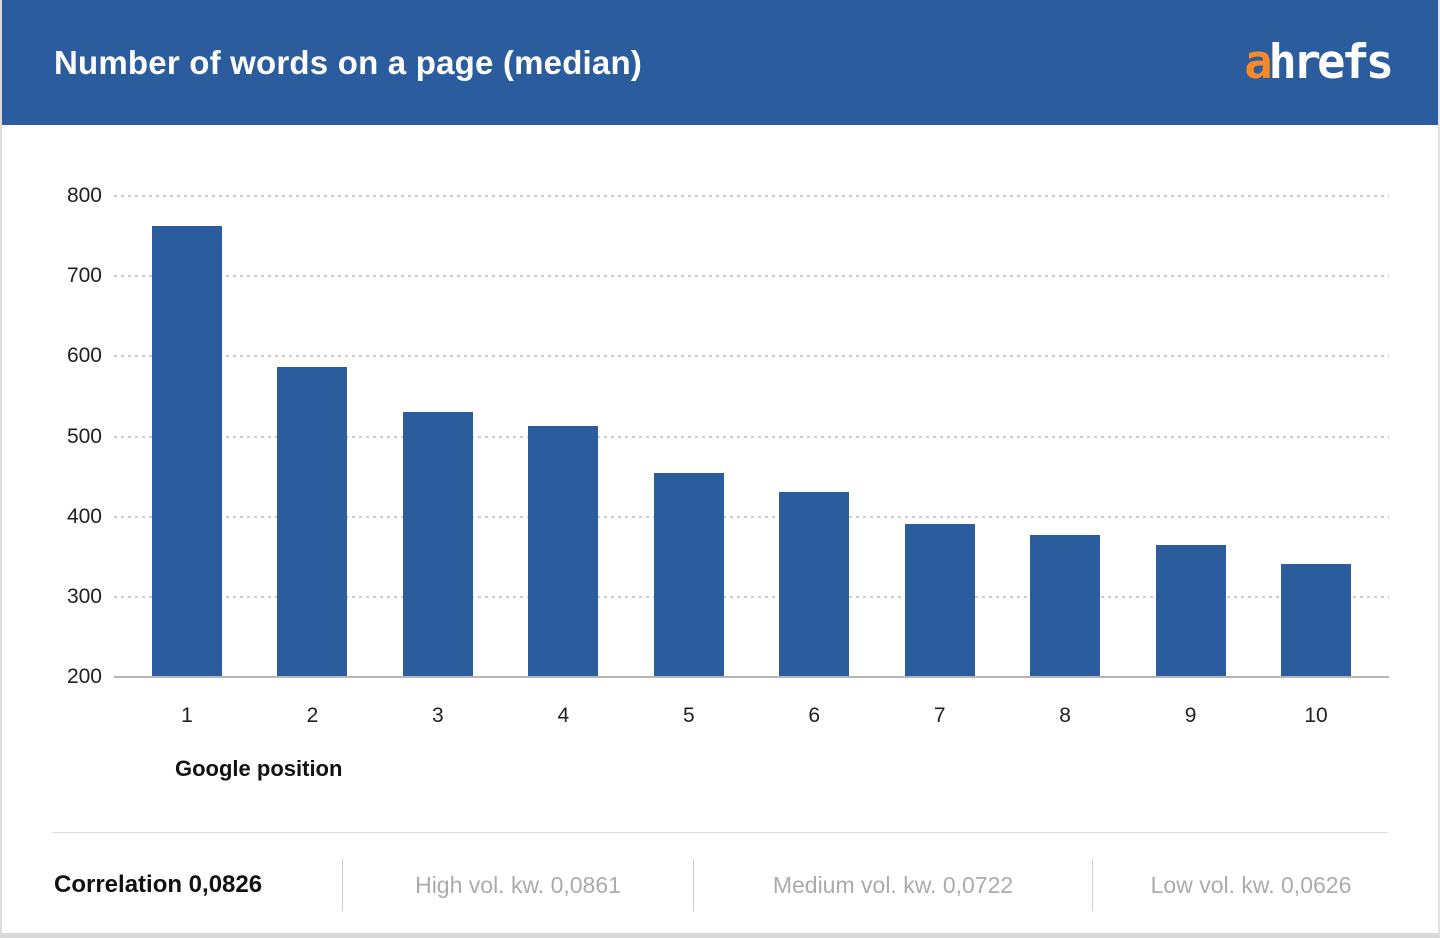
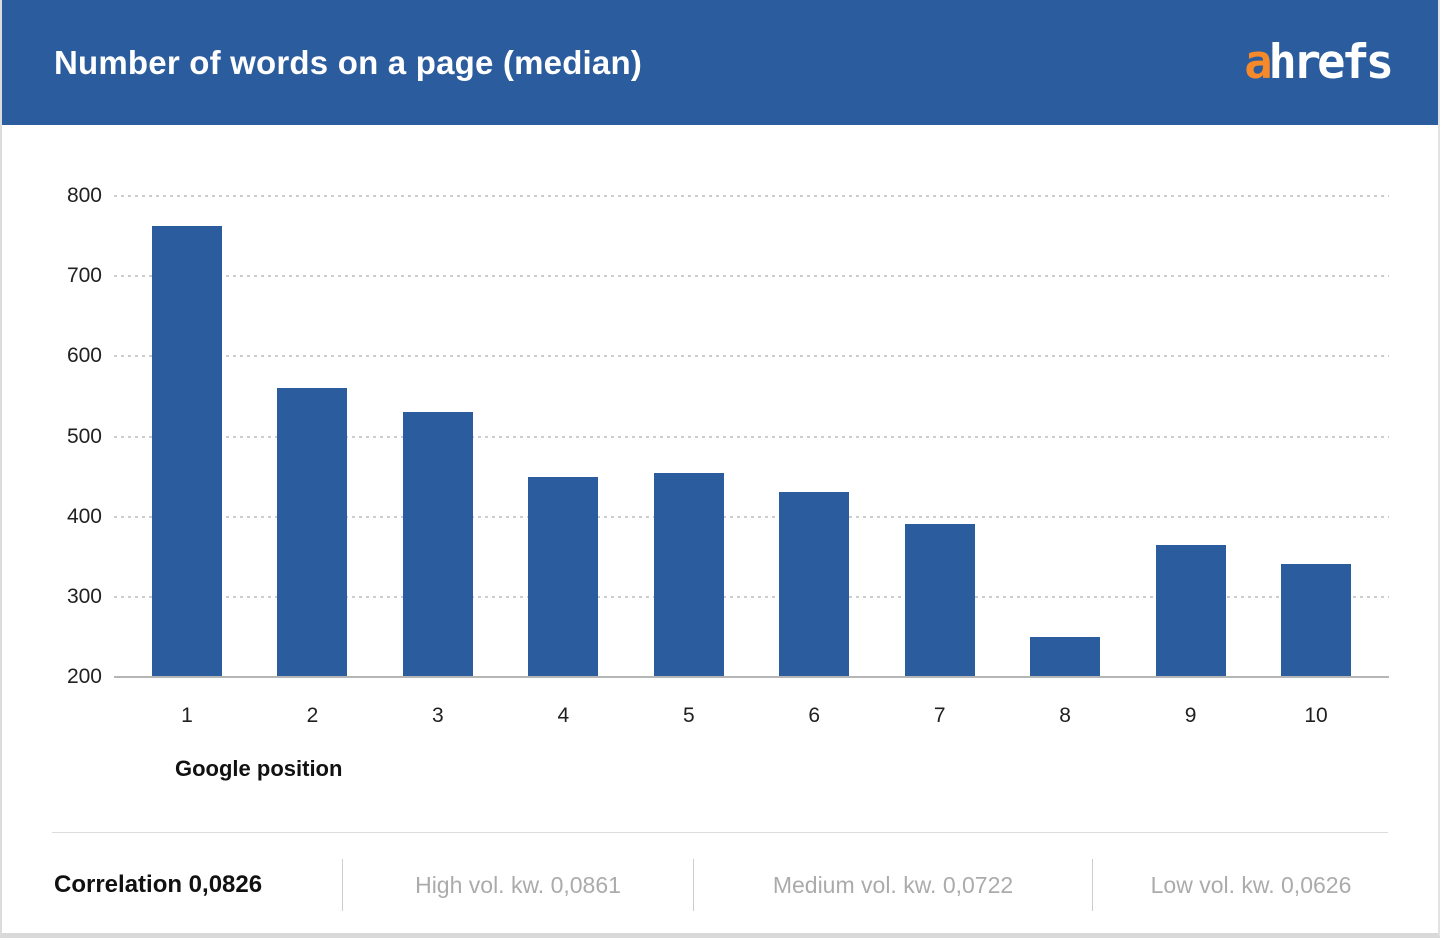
2: 590 -> 560
4: 510 -> 450
8: 380 -> 250
